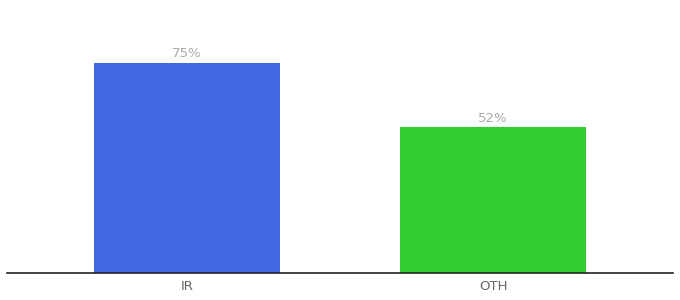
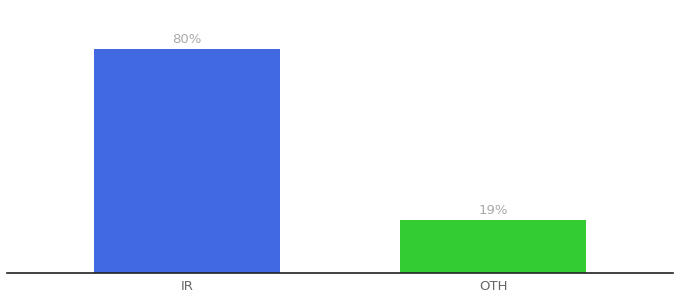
IR: 75% -> 80%
OTH: 52% -> 19%
